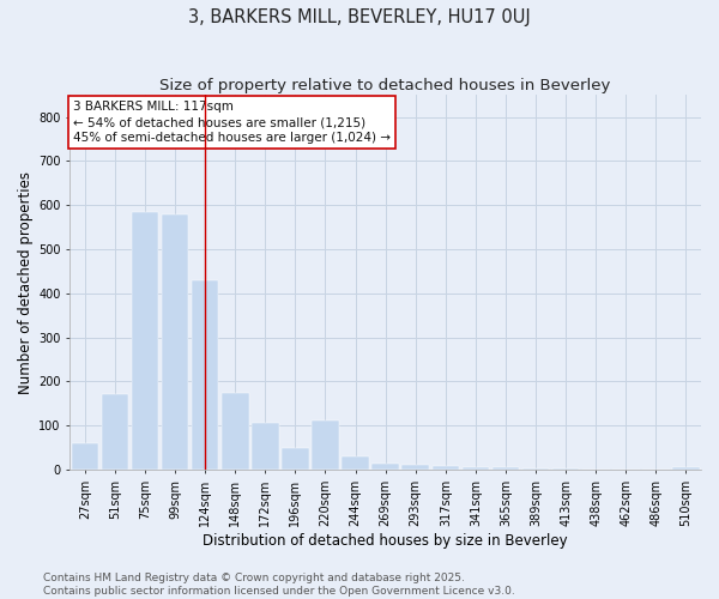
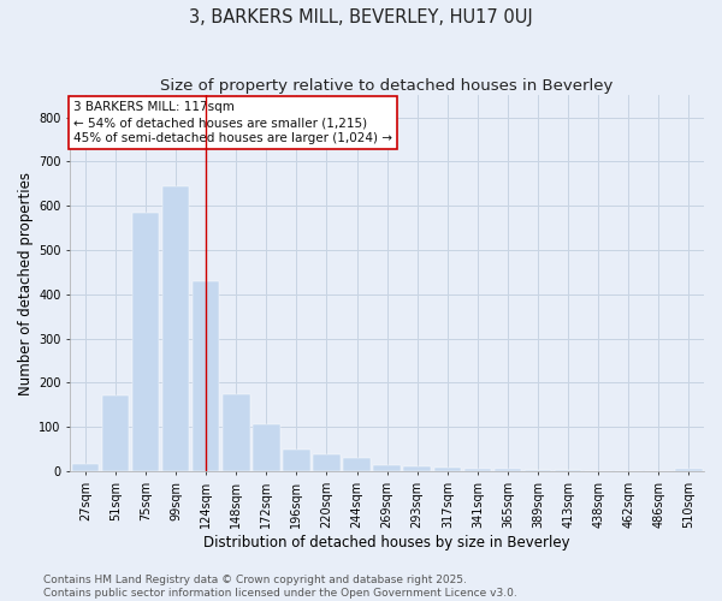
27sqm: 60 -> 17
99sqm: 580 -> 645
220sqm: 110 -> 38
